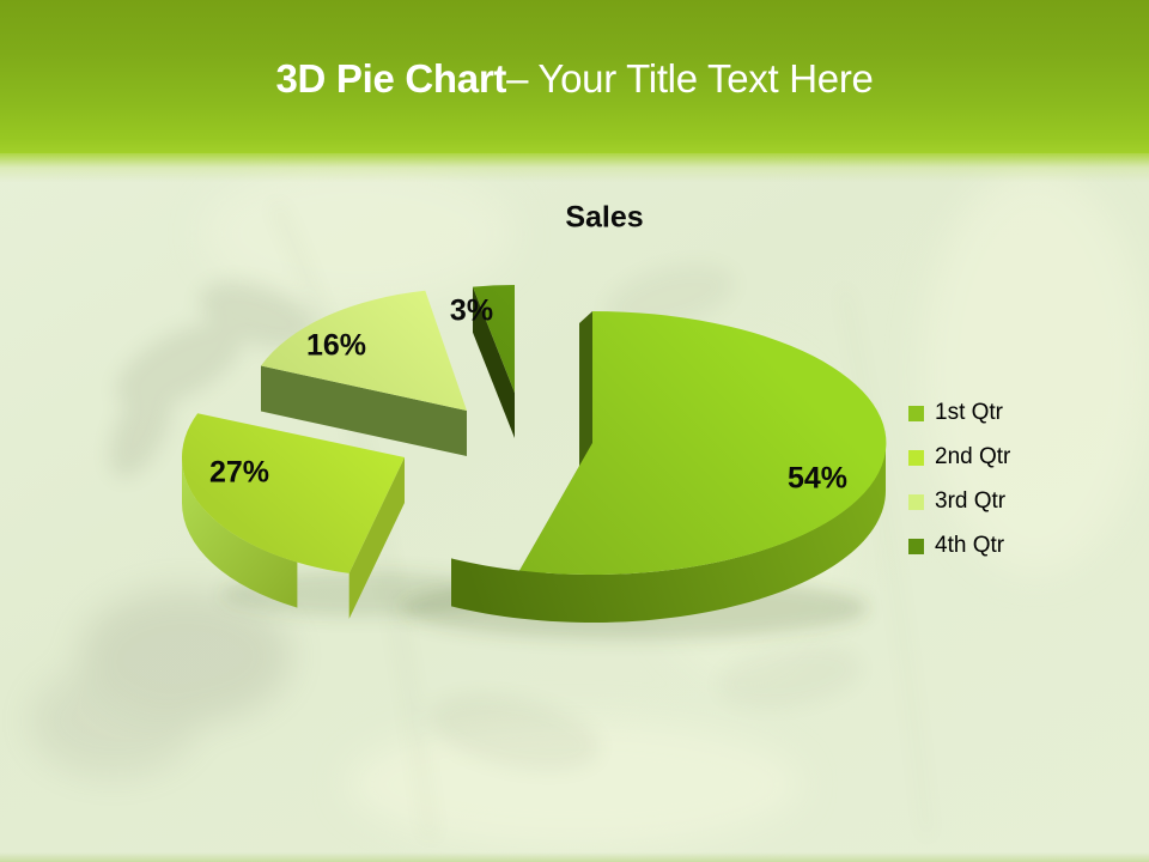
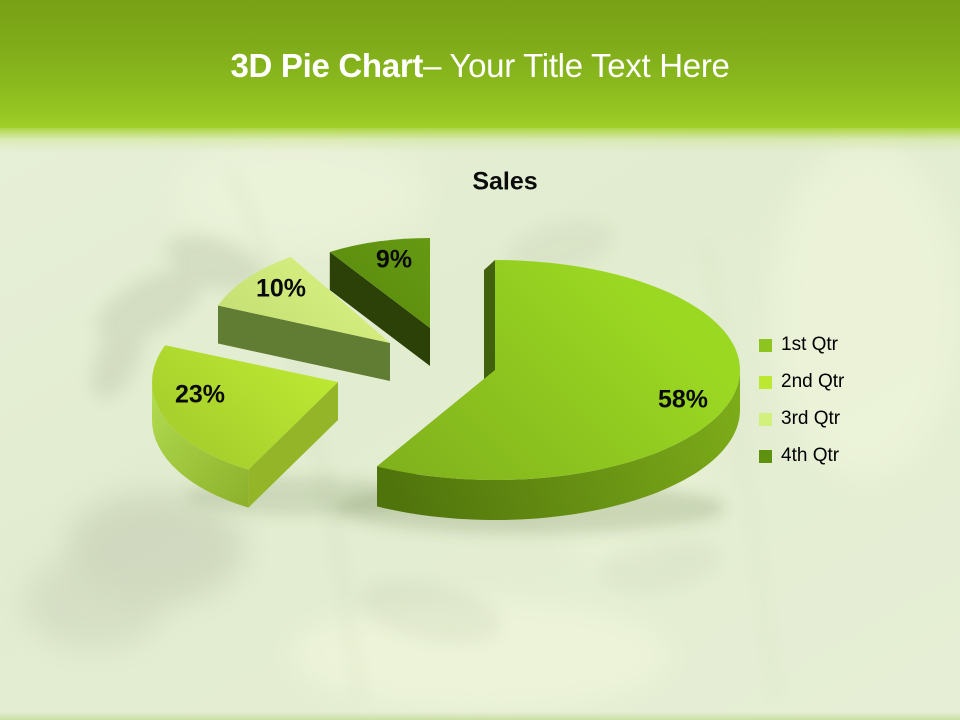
1st Qtr: 54% -> 58%
2nd Qtr: 27% -> 23%
3rd Qtr: 16% -> 10%
4th Qtr: 3% -> 9%
